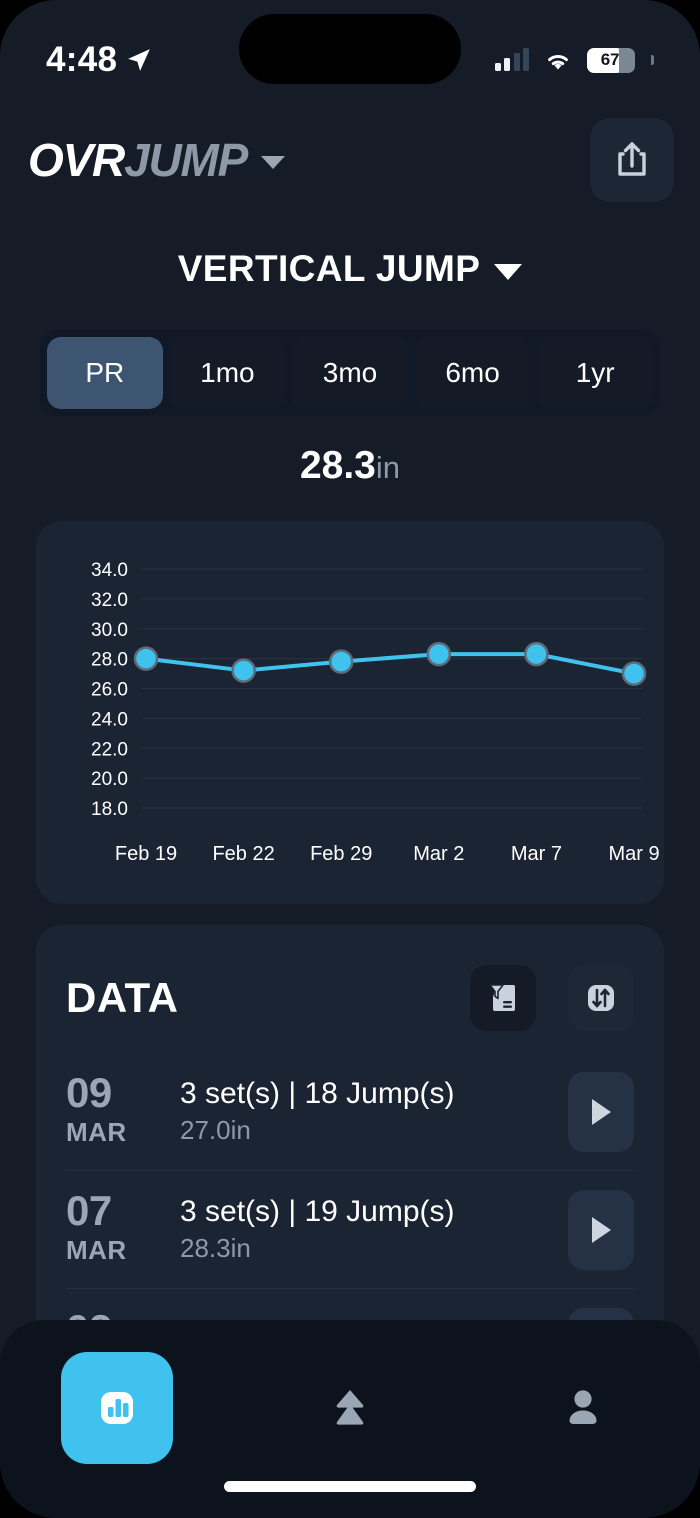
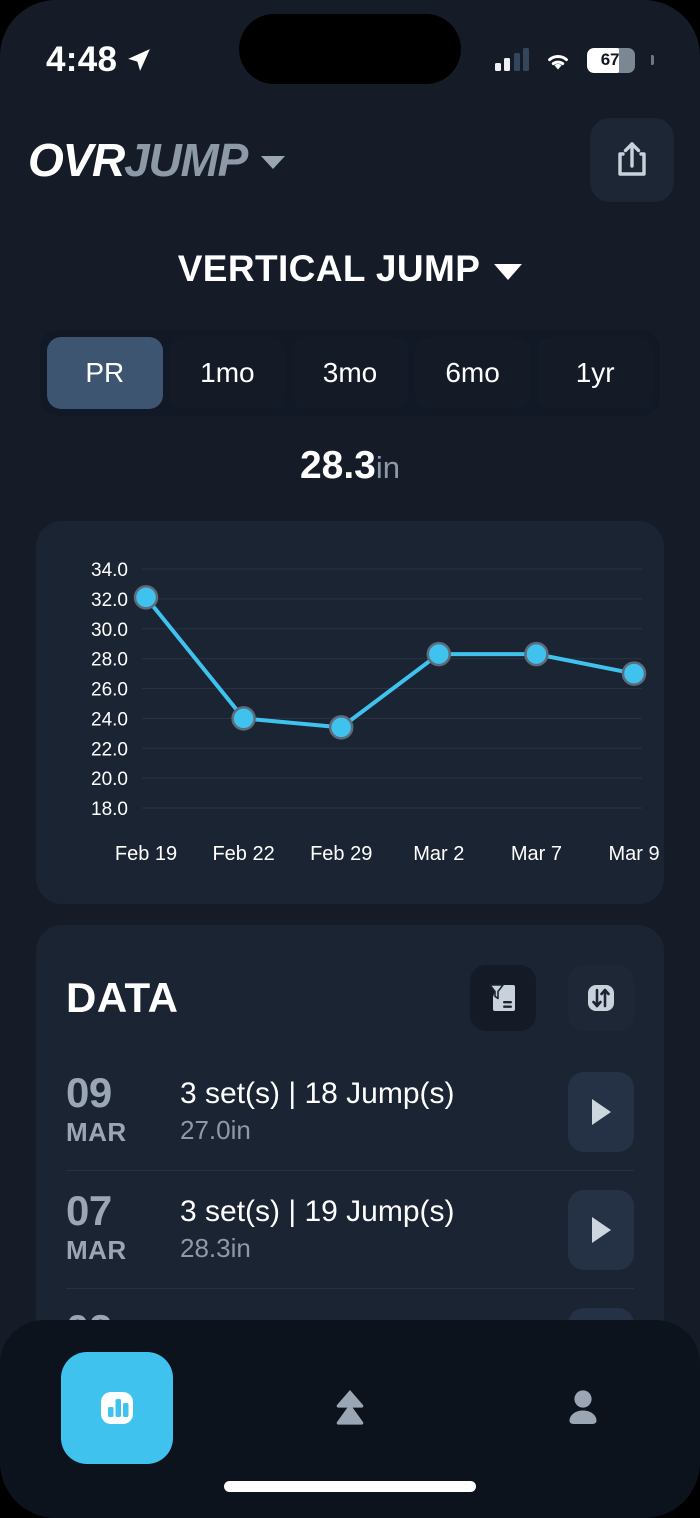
Feb 19: 28.0 -> 32.1
Feb 22: 27.2 -> 24.0
Feb 29: 27.8 -> 23.4
